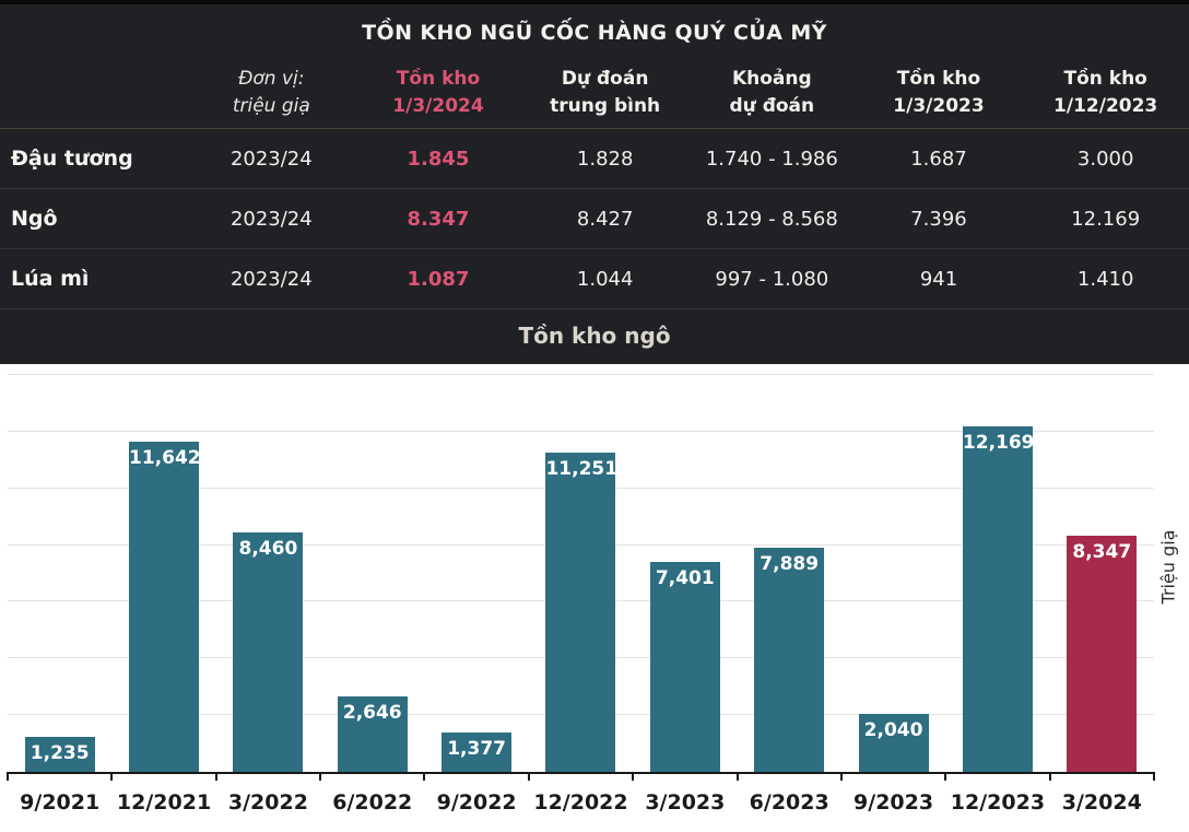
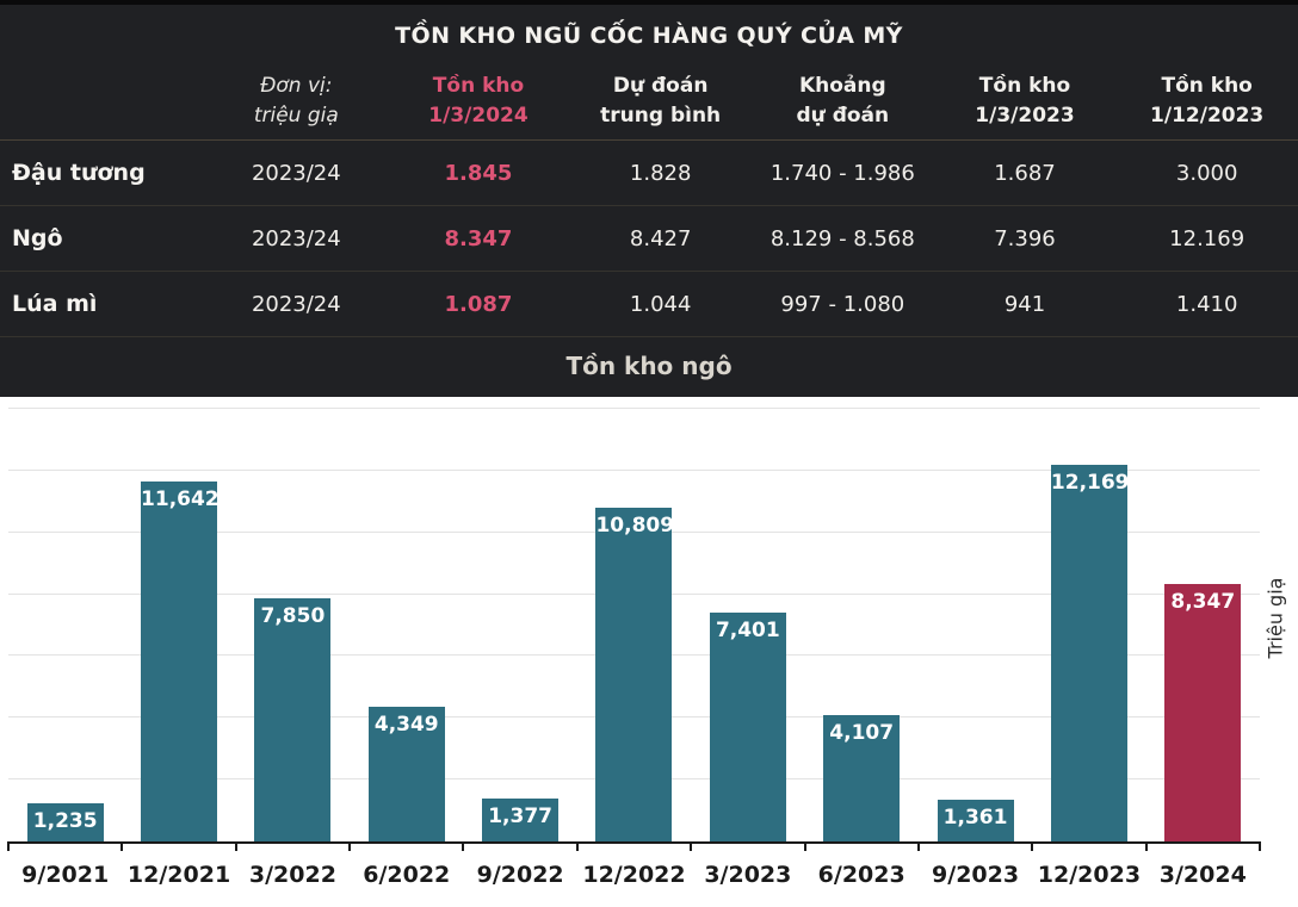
3/2022: 8,460 -> 7,850
6/2022: 2,646 -> 4,349
12/2022: 11,251 -> 10,809
6/2023: 7,889 -> 4,107
9/2023: 2,040 -> 1,361
